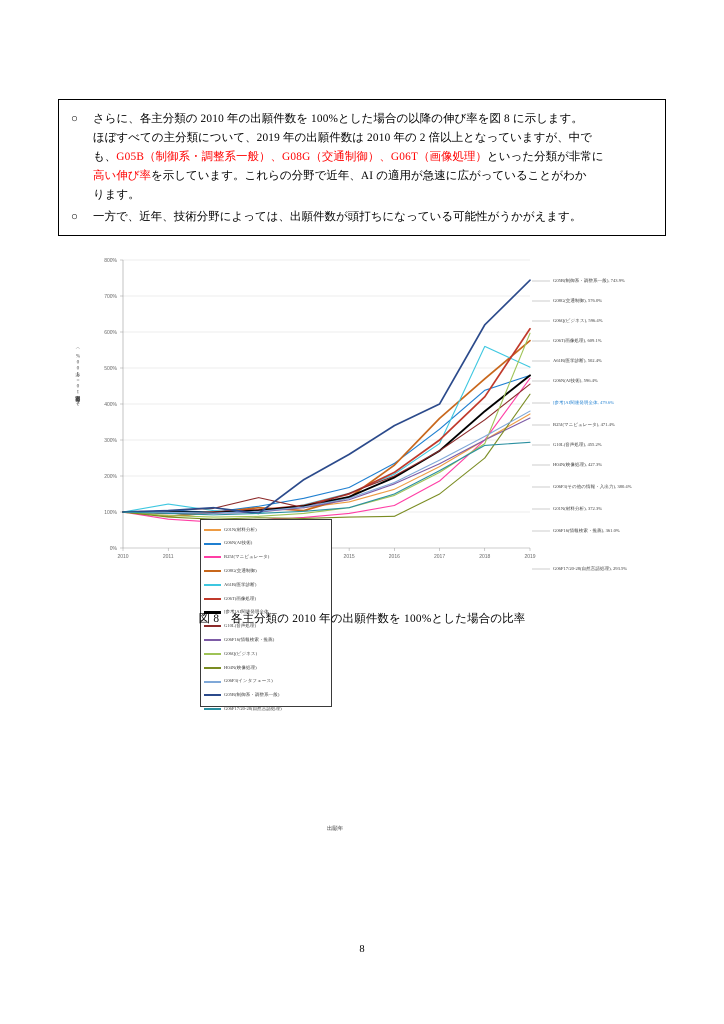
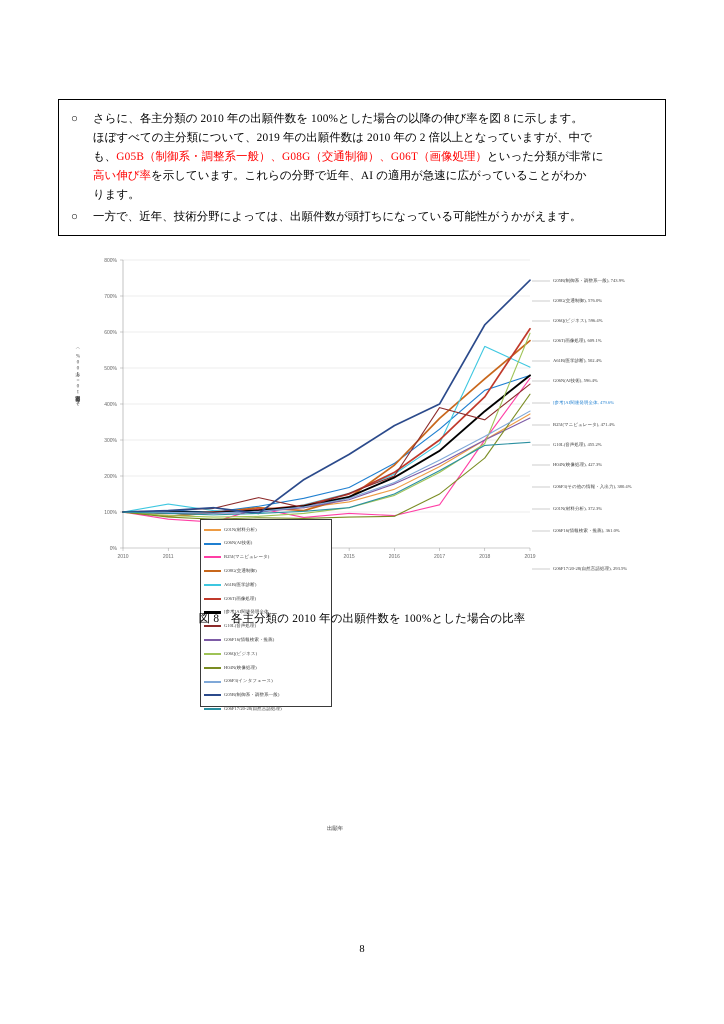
B25J(マニピュレータ)/2013: 80% -> 110%
B25J(マニピュレータ)/2016: 120% -> 90%
B25J(マニピュレータ)/2017: 190% -> 120%
G10L(音声処理)/2017: 270% -> 390%
